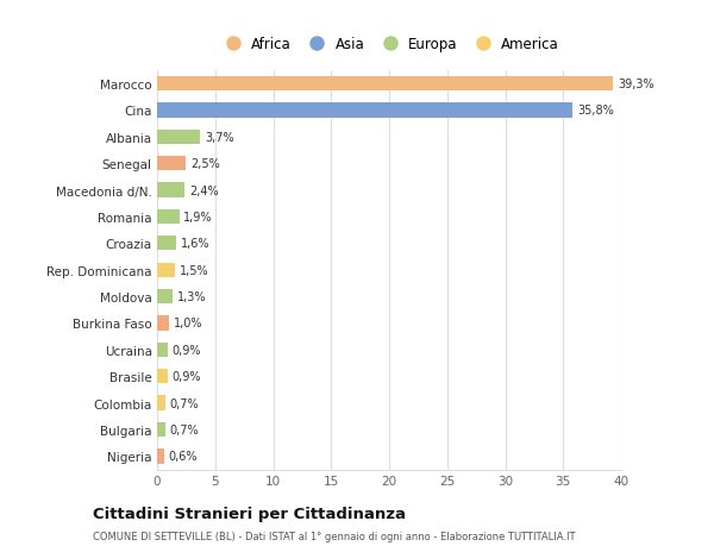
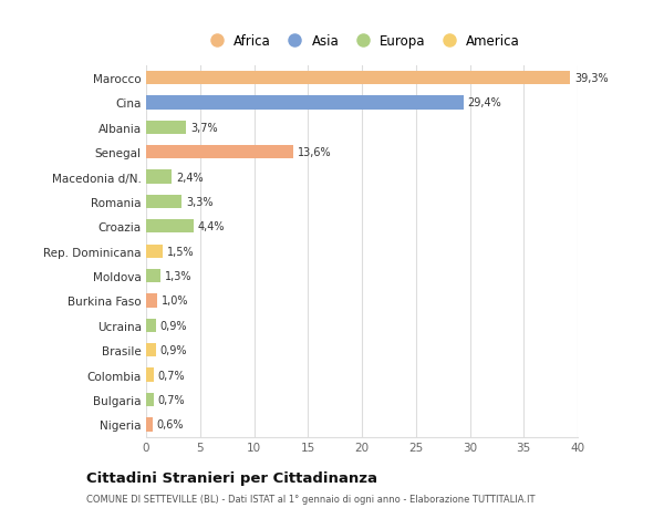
Cina: 35,8% -> 29,4%
Senegal: 2,5% -> 13,6%
Romania: 1,9% -> 3,3%
Croazia: 1,6% -> 4,4%
